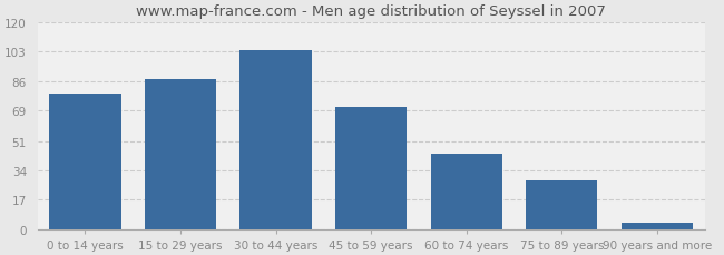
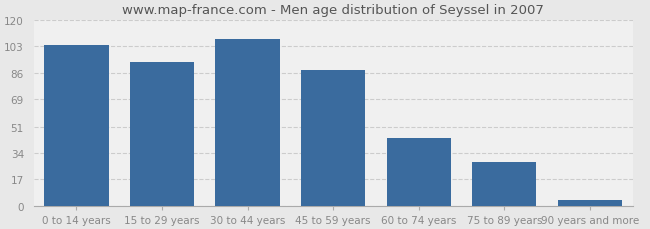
0 to 14 years: 79 -> 104
15 to 29 years: 87 -> 93
30 to 44 years: 104 -> 108
45 to 59 years: 71 -> 88
